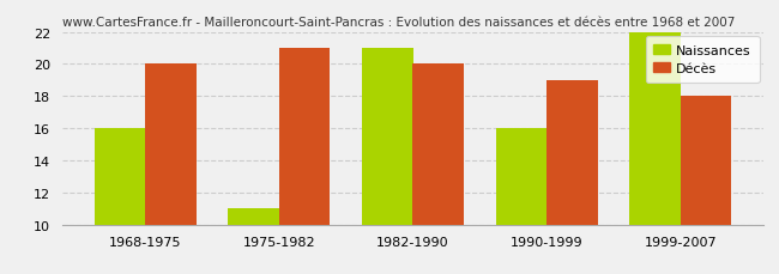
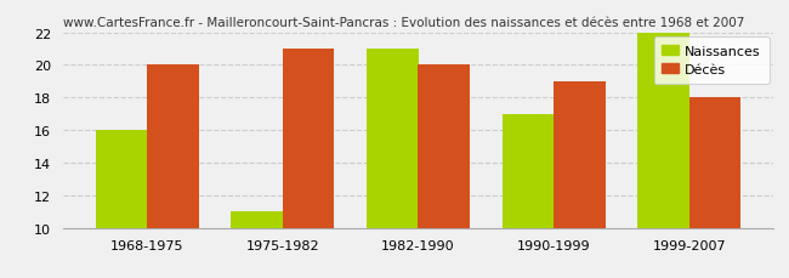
Naissances/1990-1999: 16 -> 17
